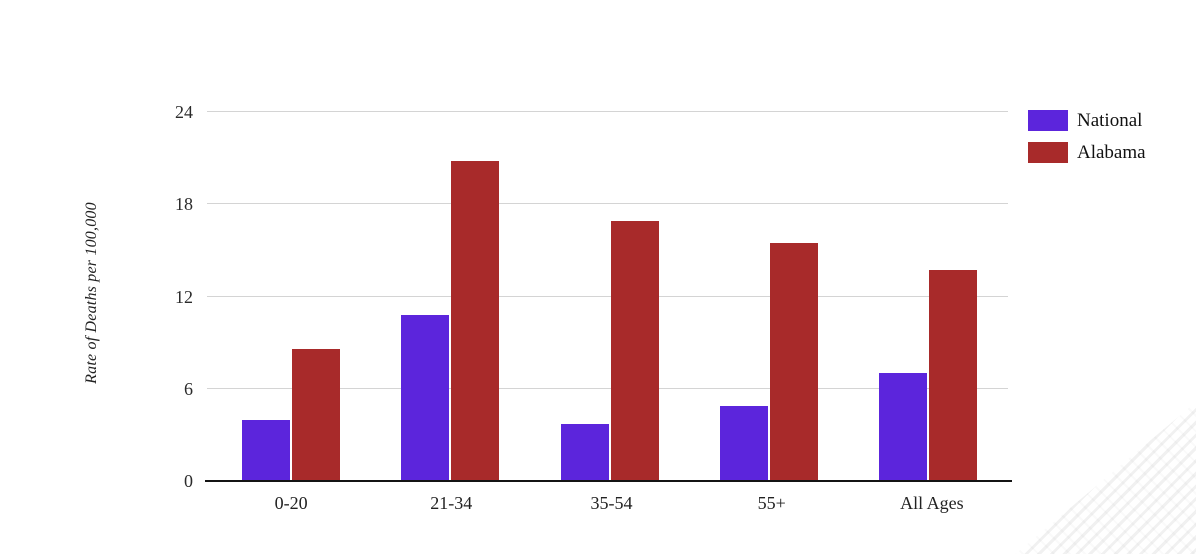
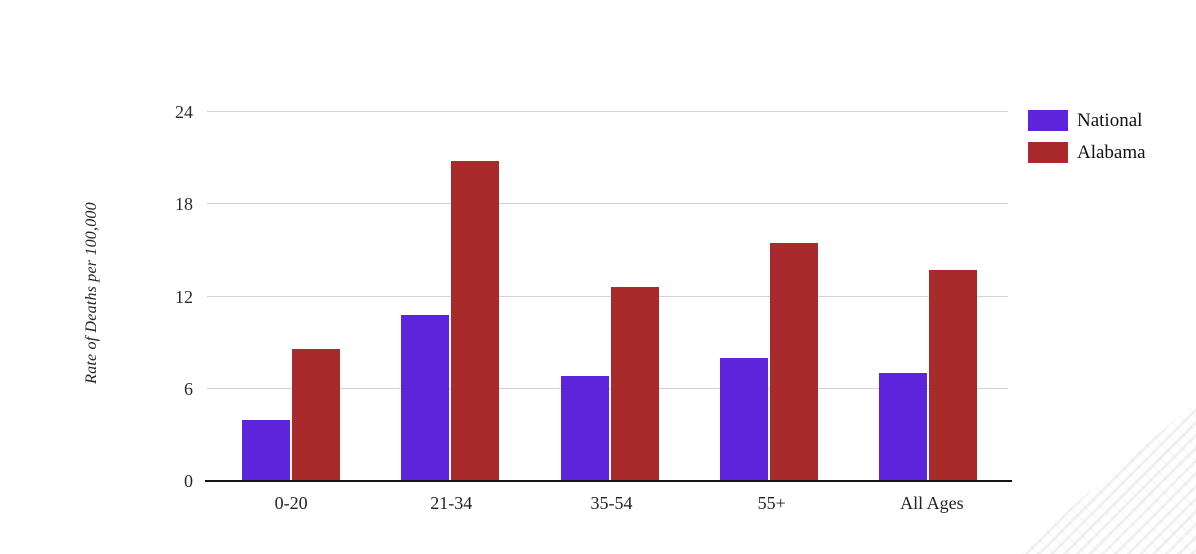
National/35-54: 3.7 -> 6.8
Alabama/35-54: 16.9 -> 12.6
National/55+: 4.9 -> 8.0
